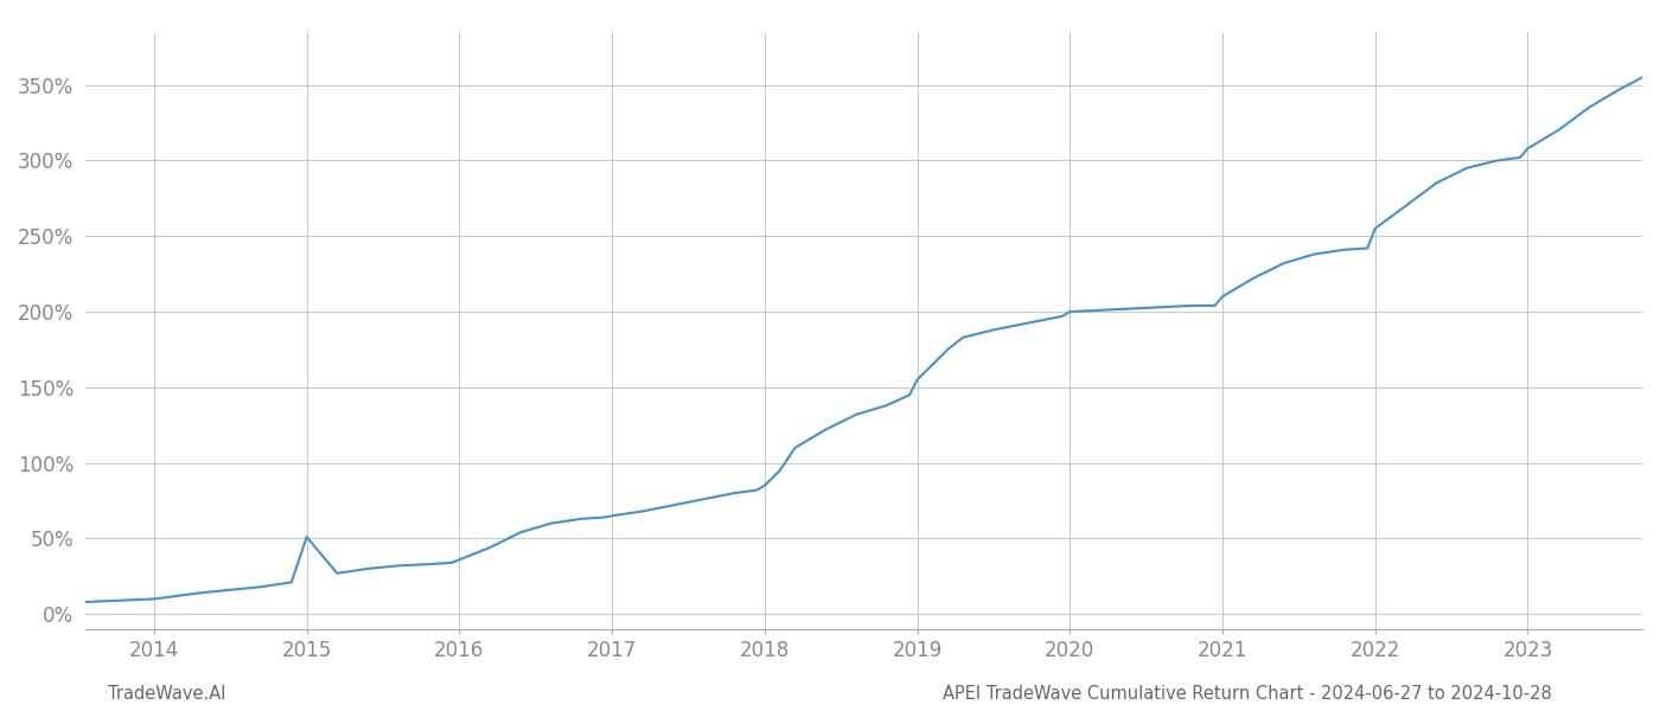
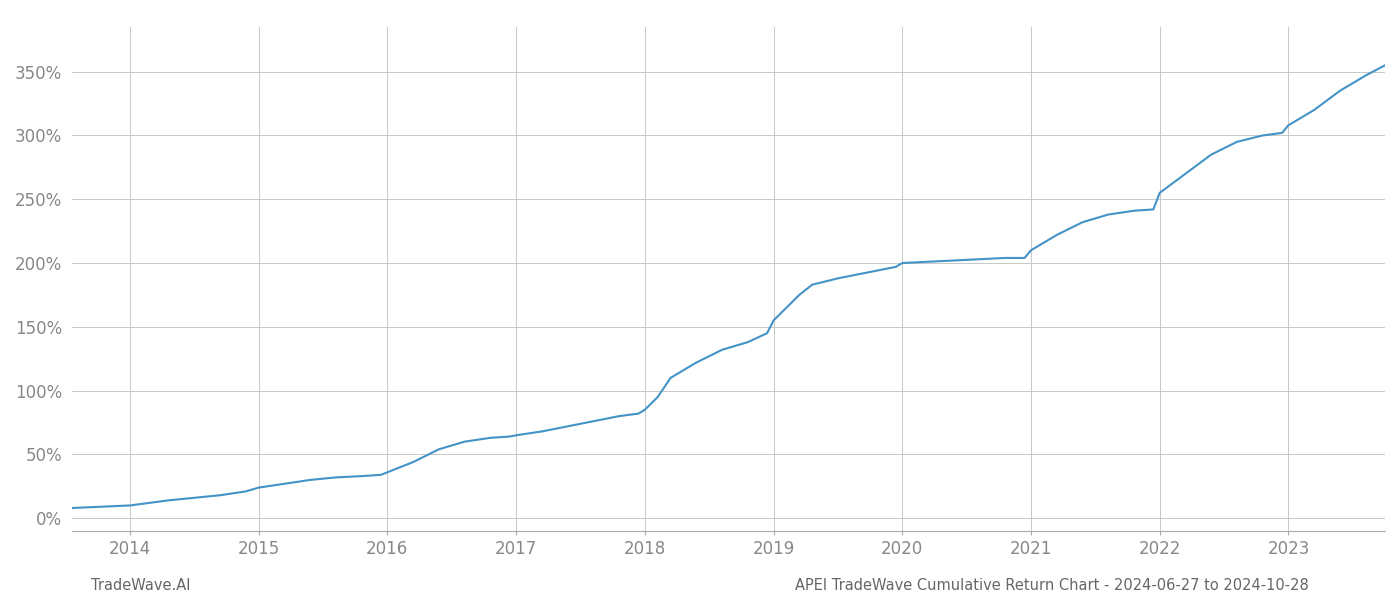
2015: 51% -> 24%
